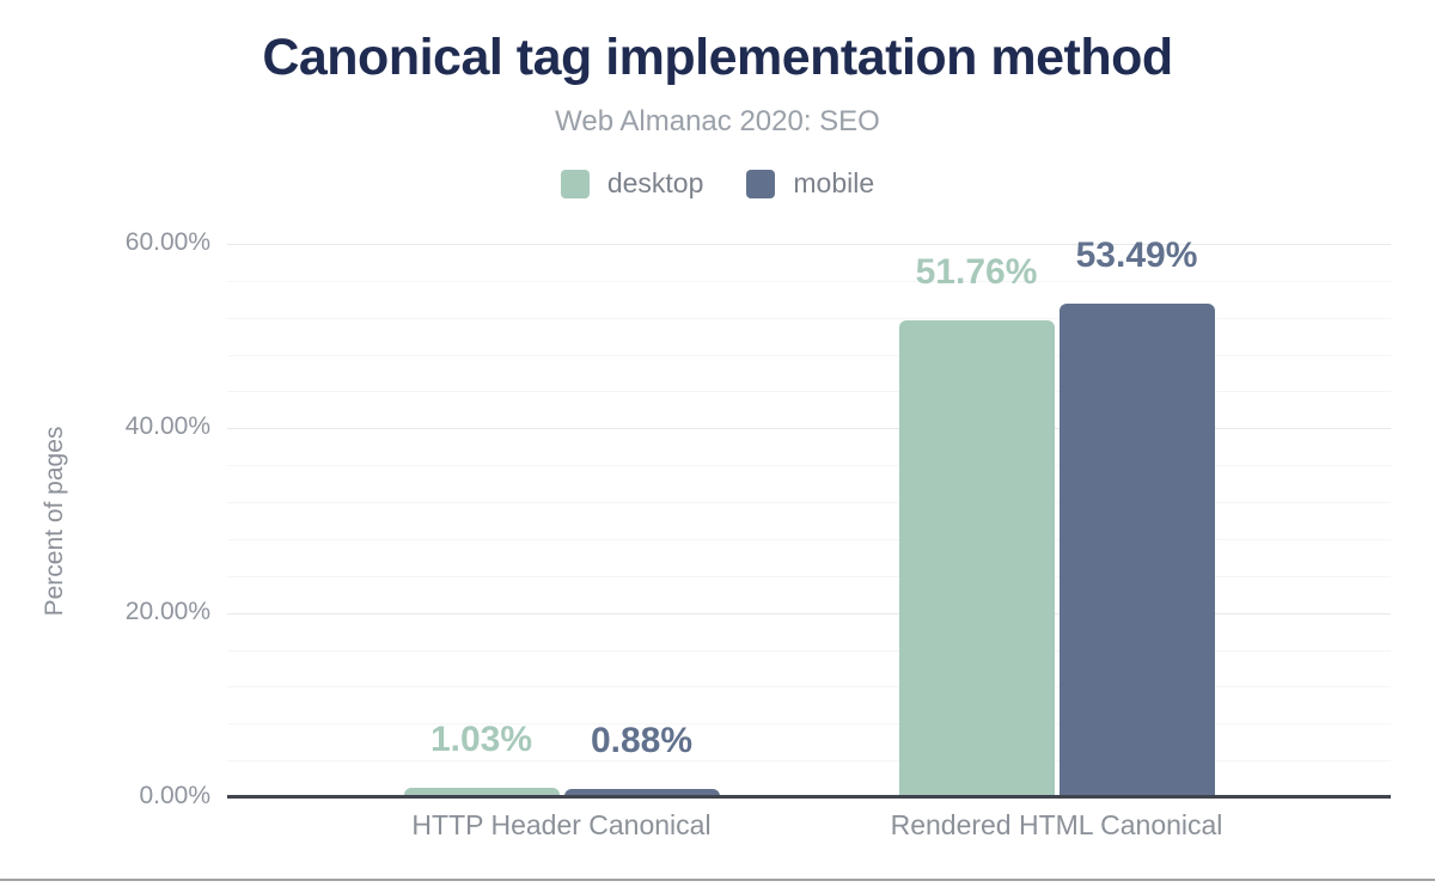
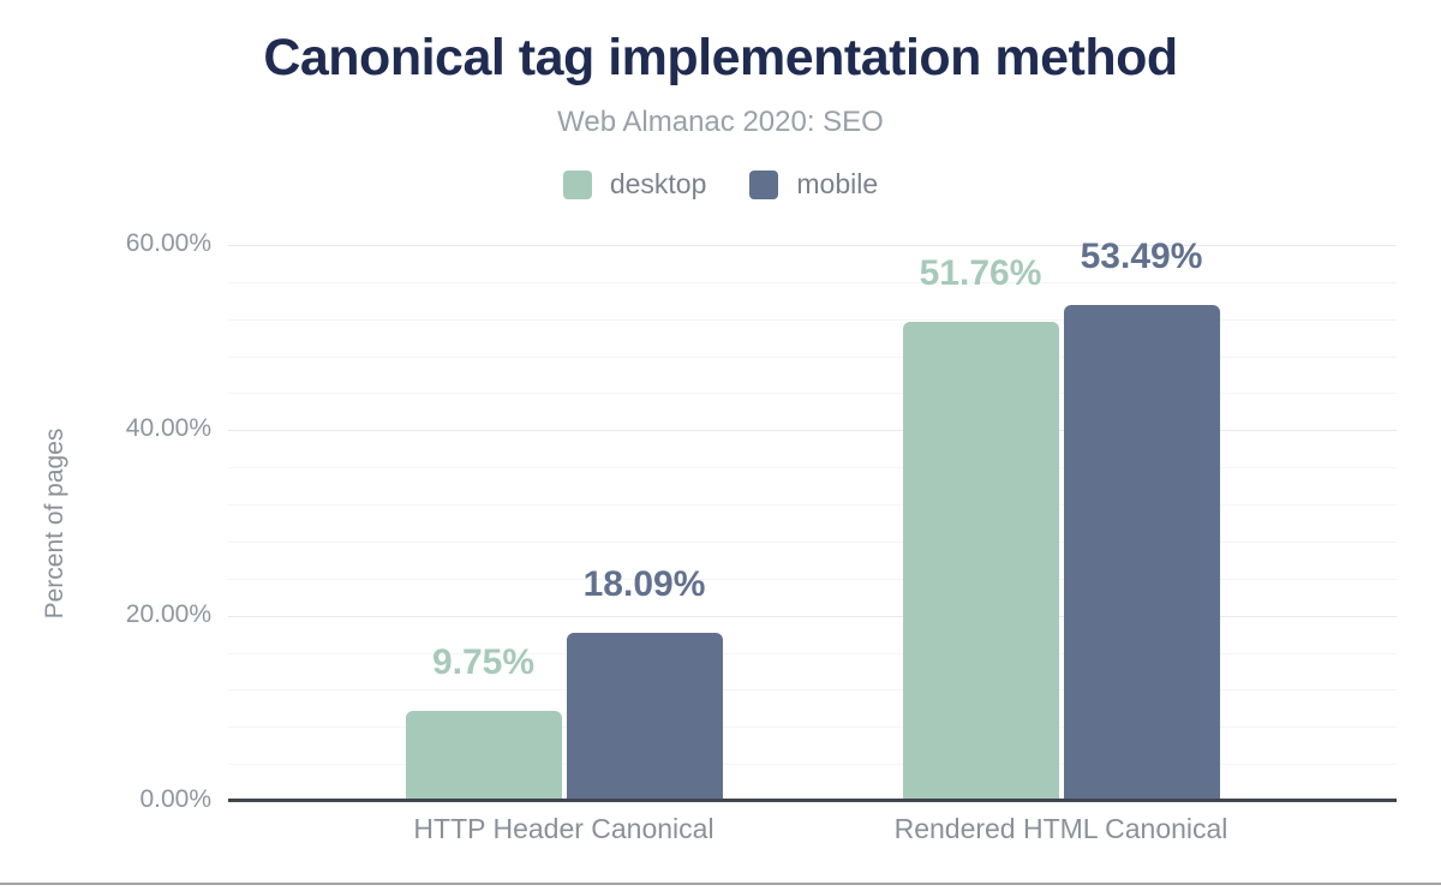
desktop/HTTP Header Canonical: 1.03% -> 9.75%
mobile/HTTP Header Canonical: 0.88% -> 18.09%
